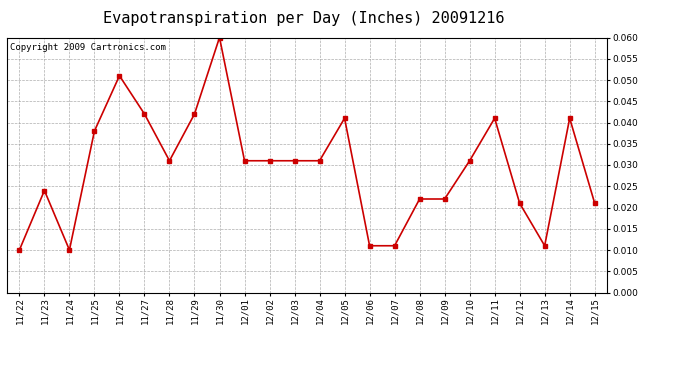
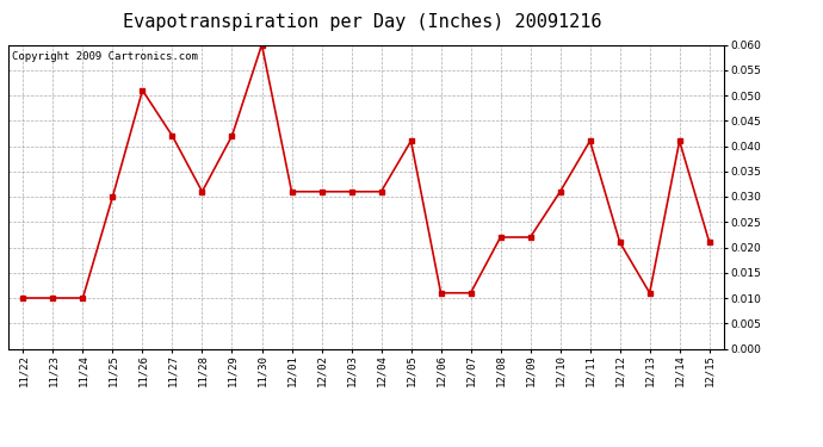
11/23: 0.024 -> 0.010
11/25: 0.038 -> 0.030
